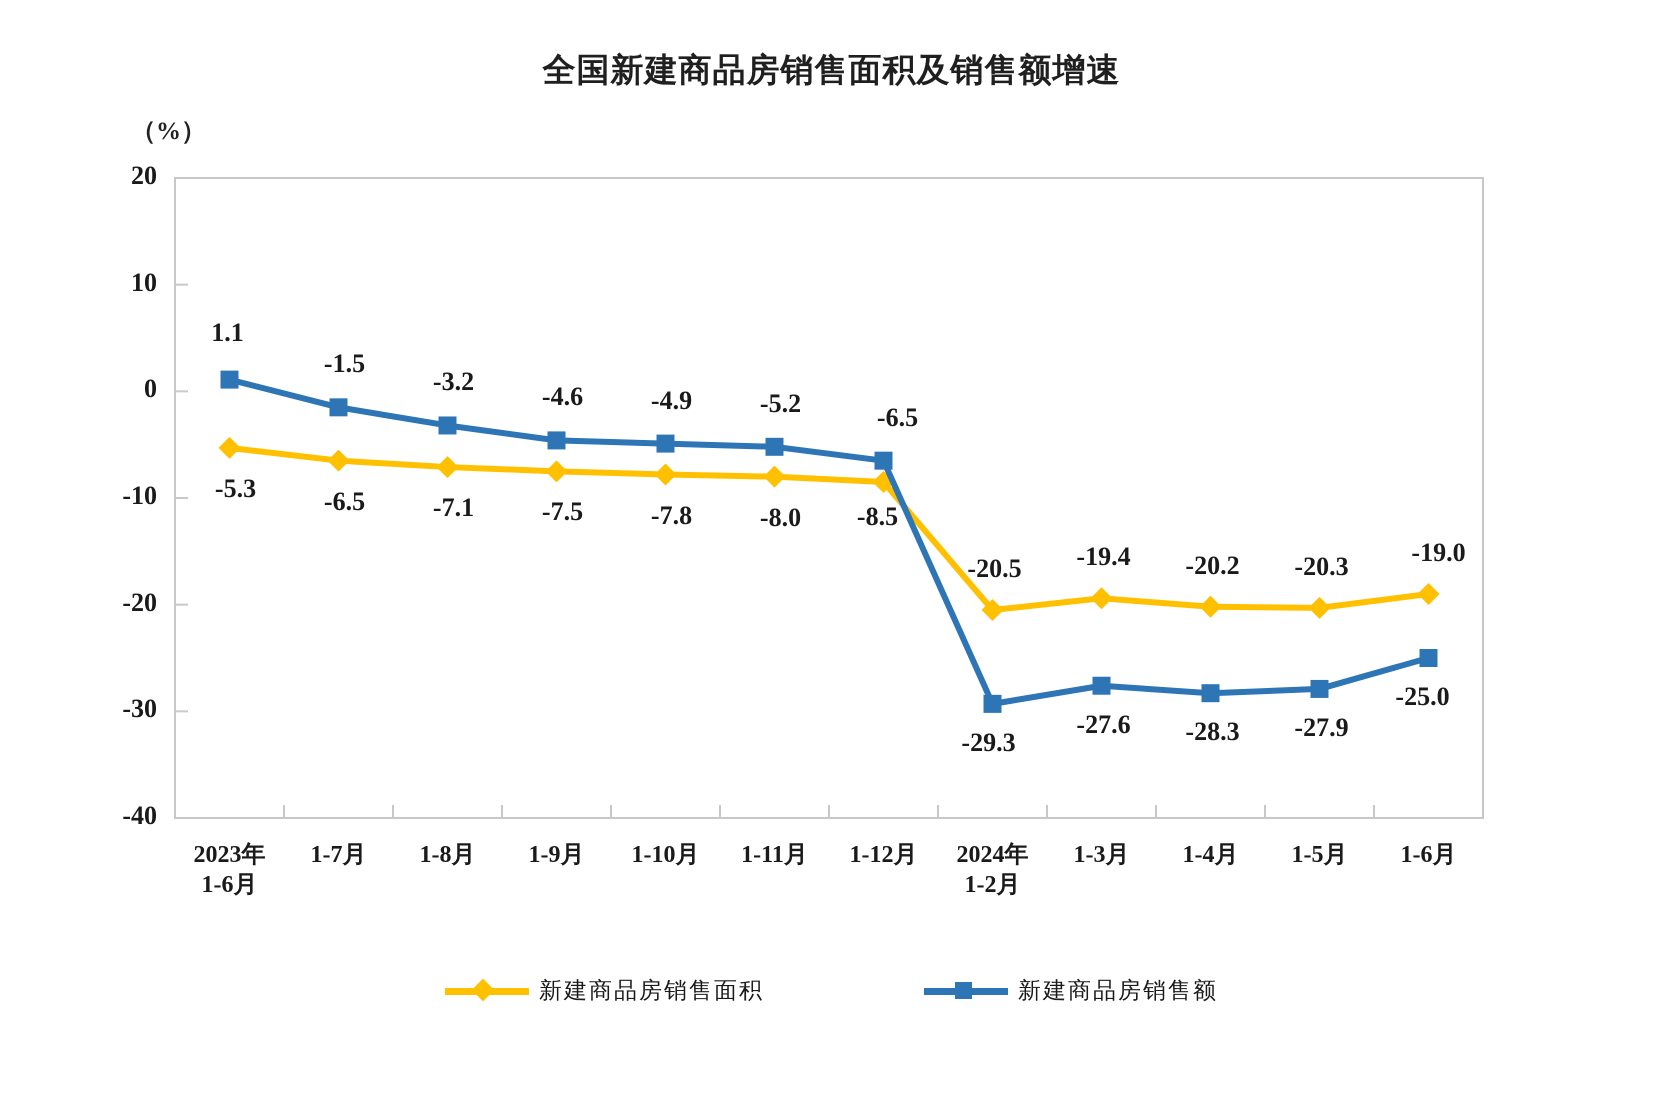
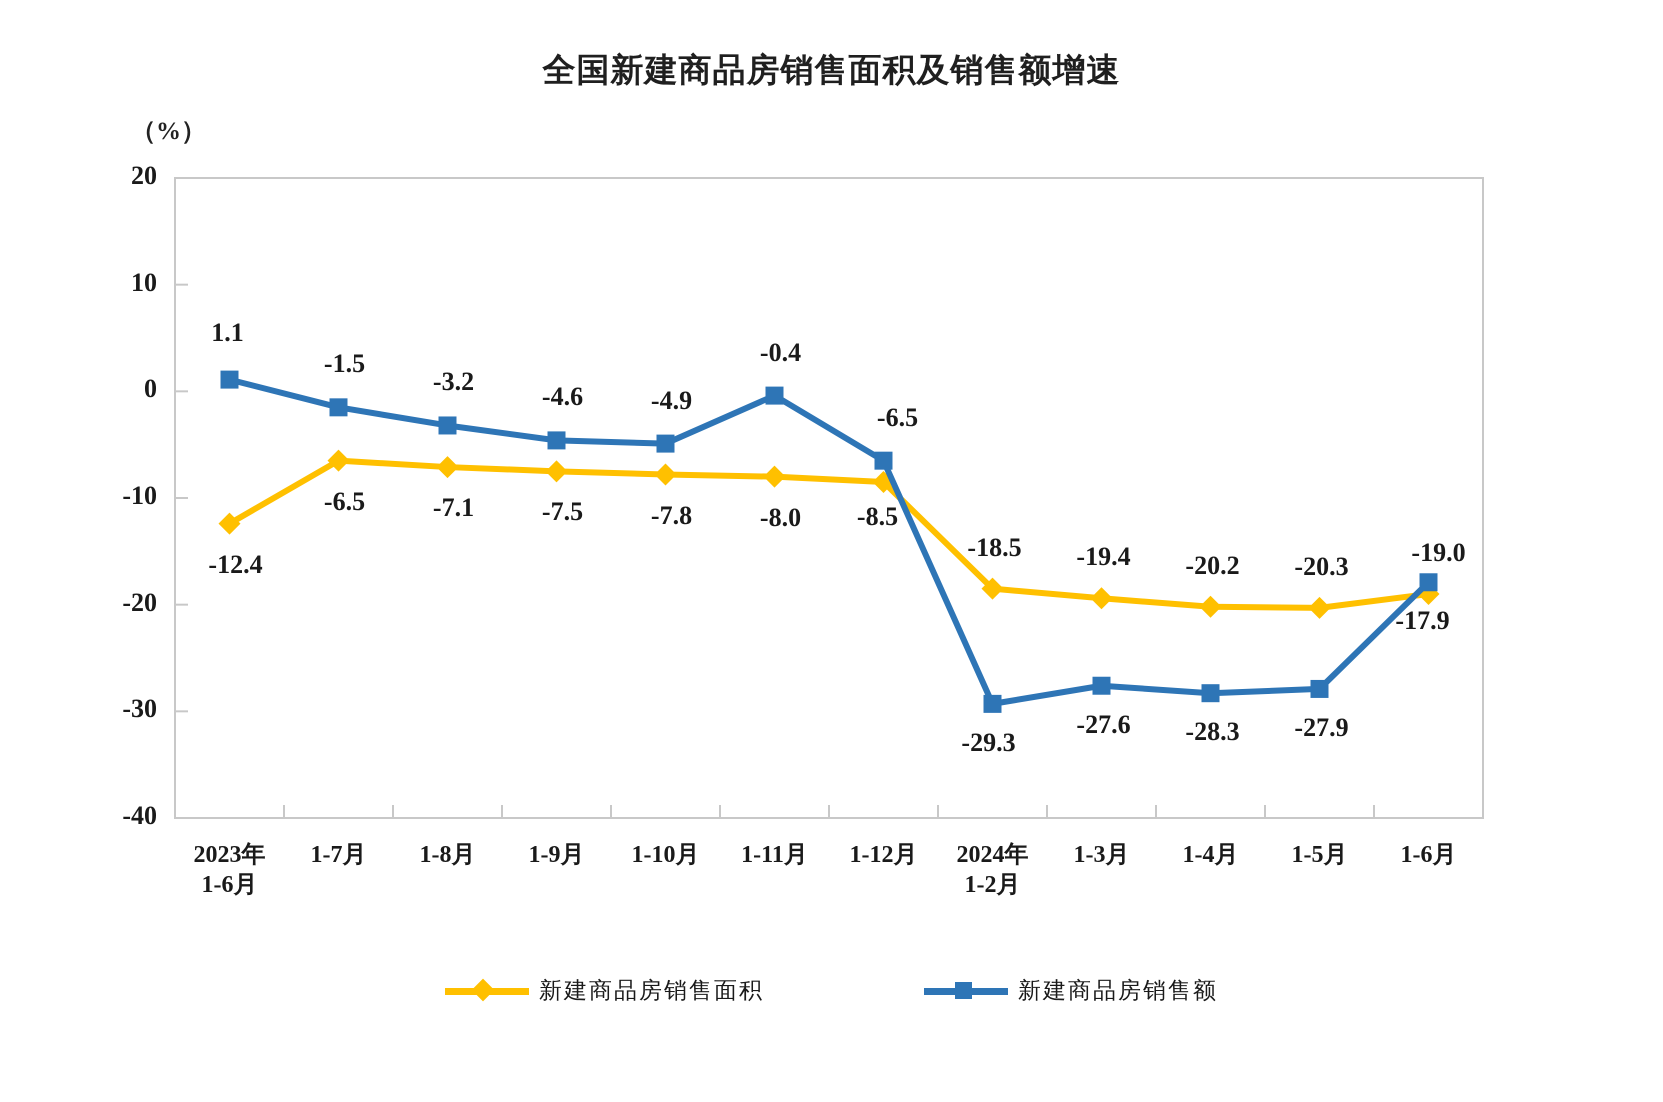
新建商品房销售面积/2023年 1-6月: -5.3 -> -12.4
新建商品房销售额/1-11月: -5.2 -> -0.4
新建商品房销售面积/2024年 1-2月: -20.5 -> -18.5
新建商品房销售额/1-6月: -25.0 -> -17.9
